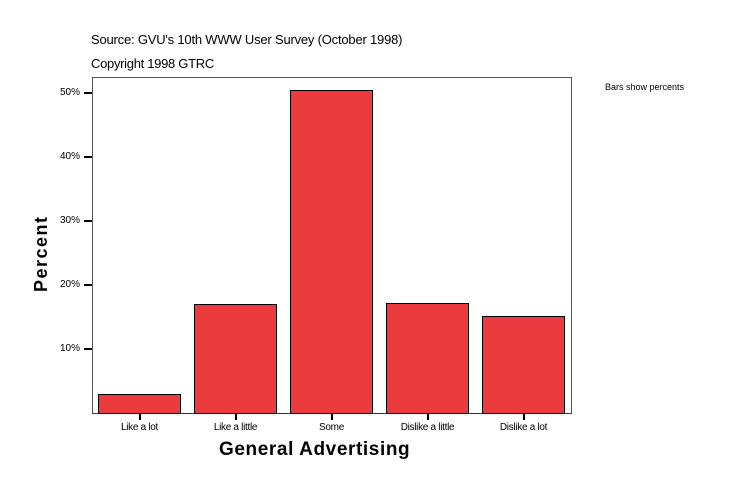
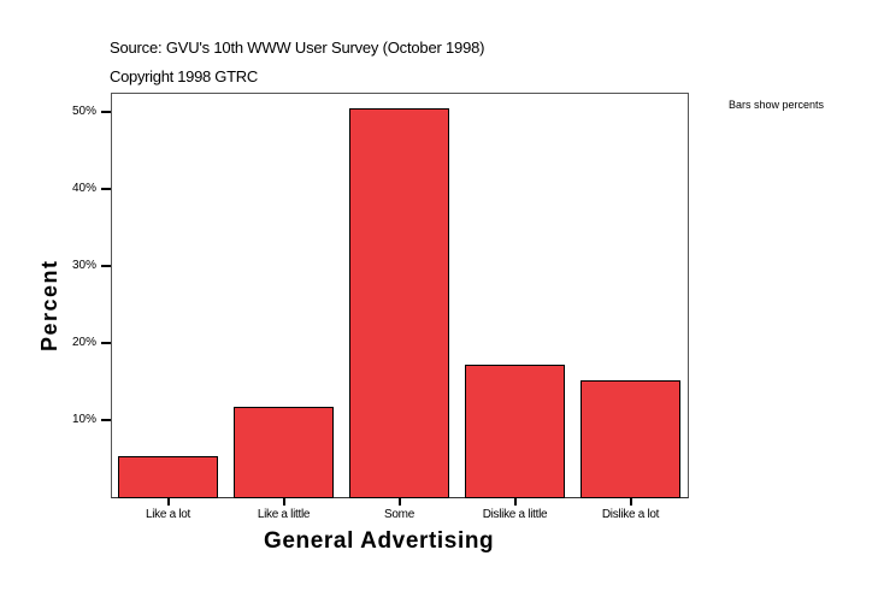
Like a lot: 3% -> 5%
Like a little: 17% -> 12%
